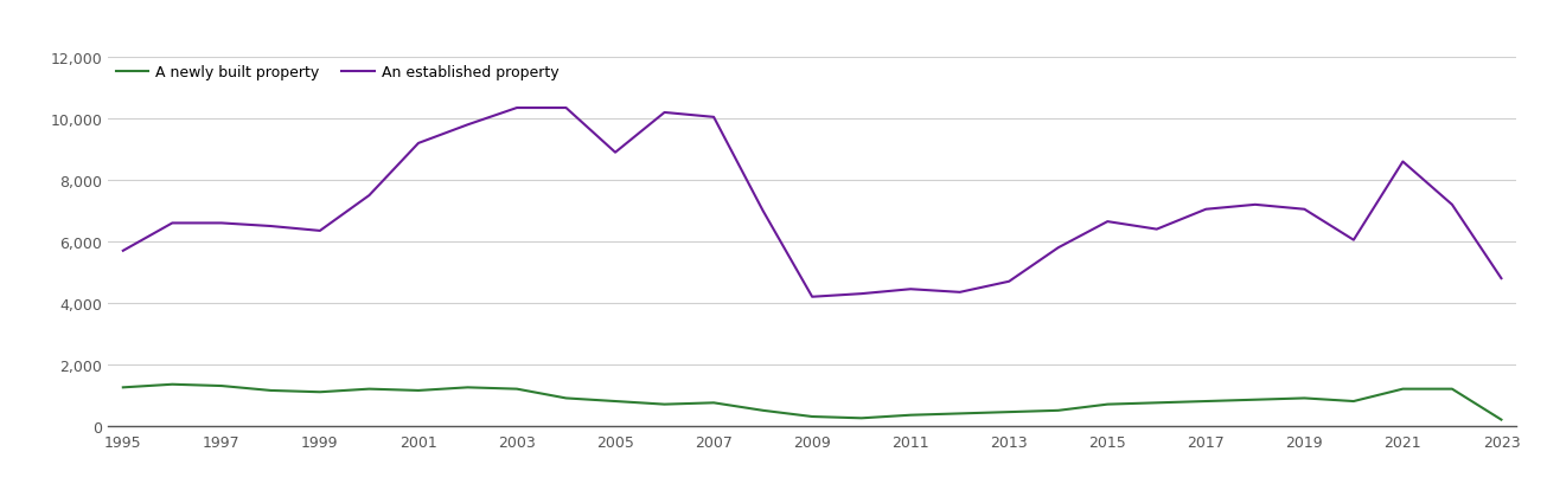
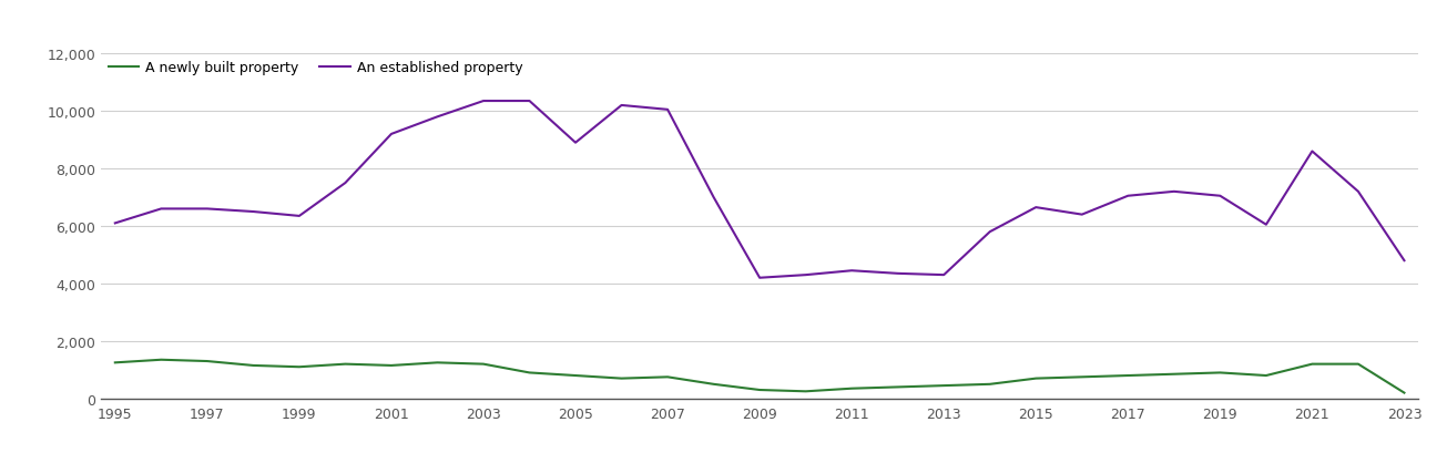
An established property/1995: 5,700 -> 6,100
An established property/2013: 4,700 -> 4,300
